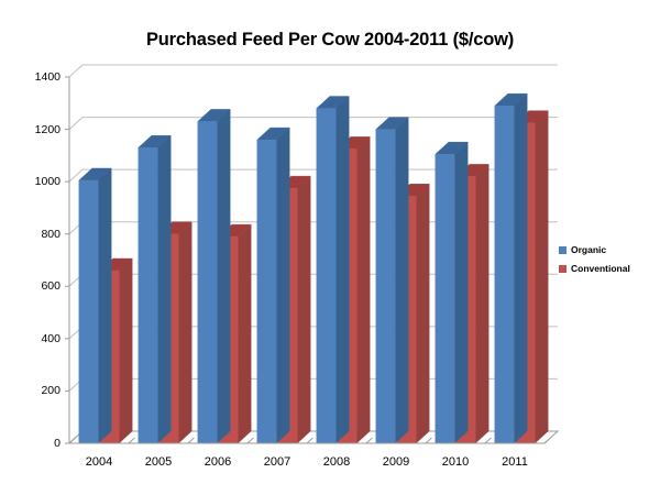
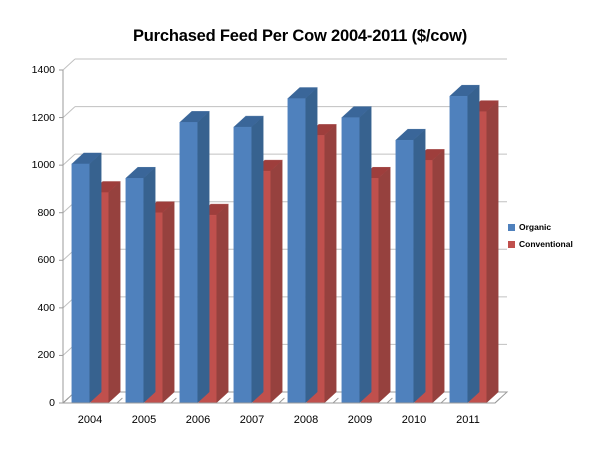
Conventional/2004: 660 -> 880
Organic/2005: 1130 -> 940
Organic/2006: 1230 -> 1180
